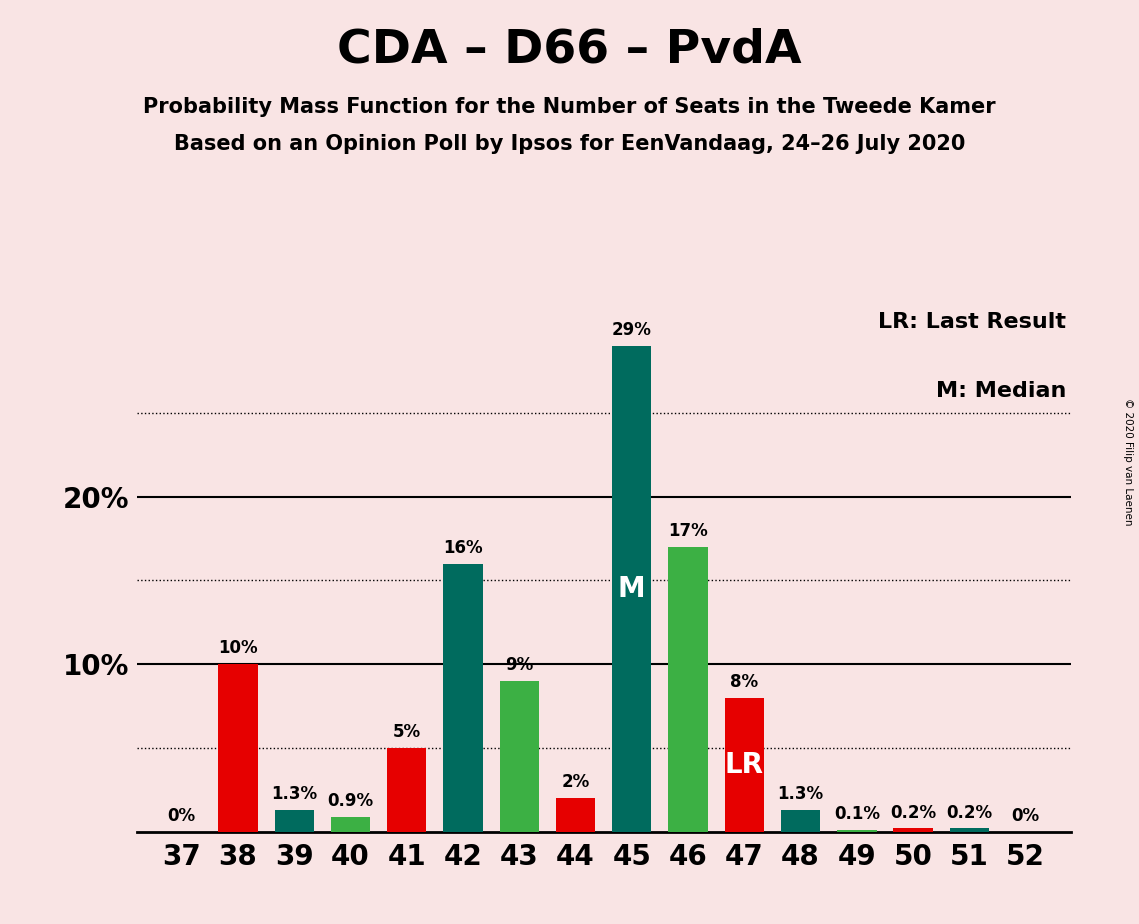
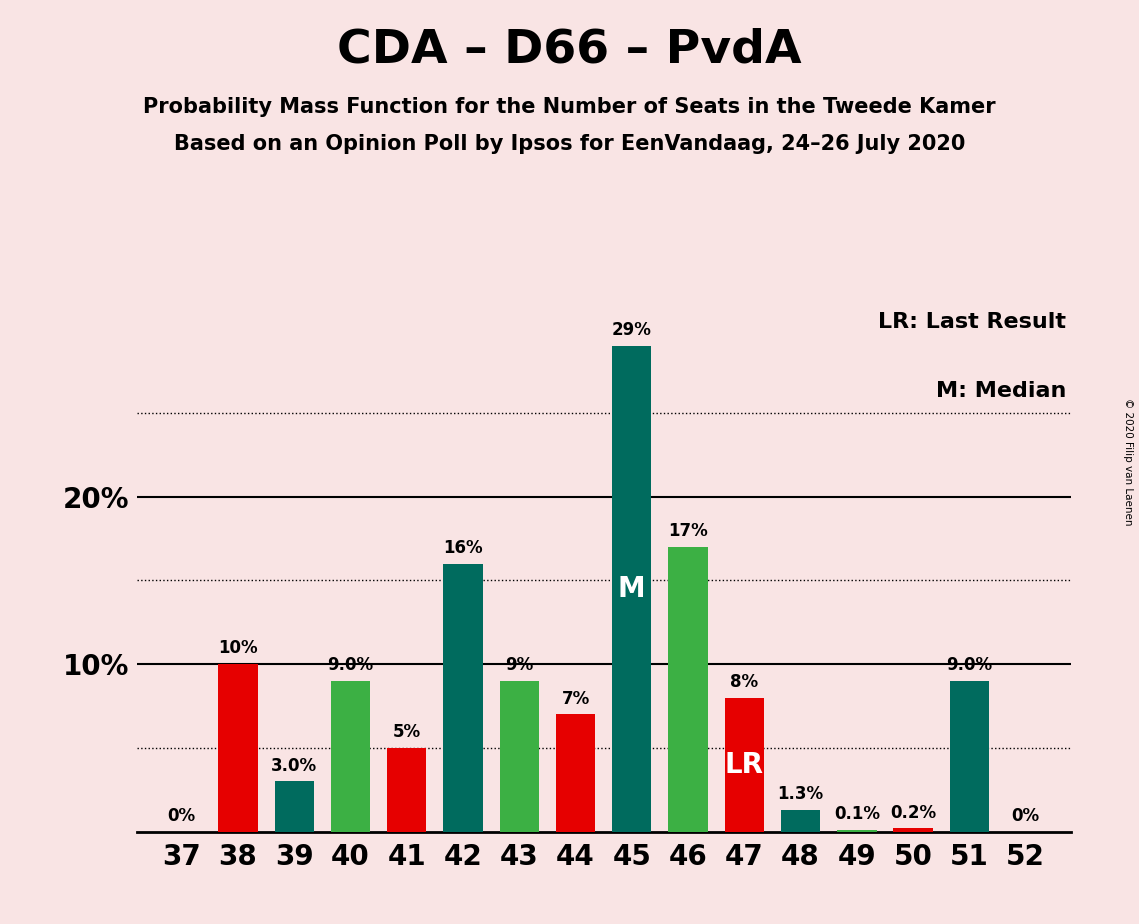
39: 1.3% -> 3.0%
40: 0.9% -> 9.0%
44: 2% -> 7%
51: 0.2% -> 9.0%
